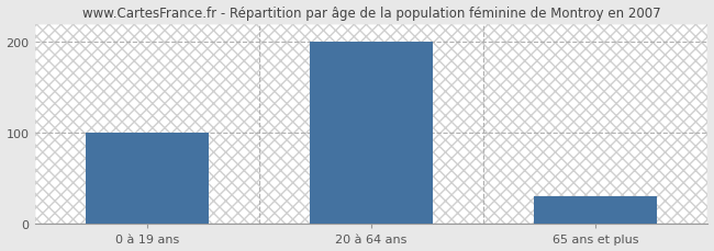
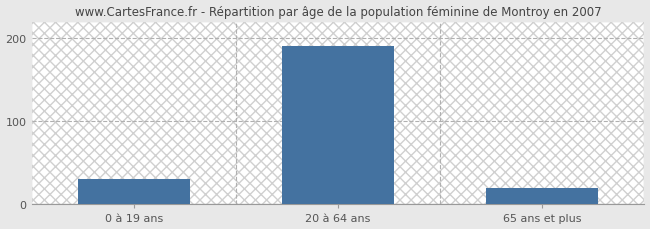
0 à 19 ans: 100 -> 30
20 à 64 ans: 200 -> 190
65 ans et plus: 30 -> 20
